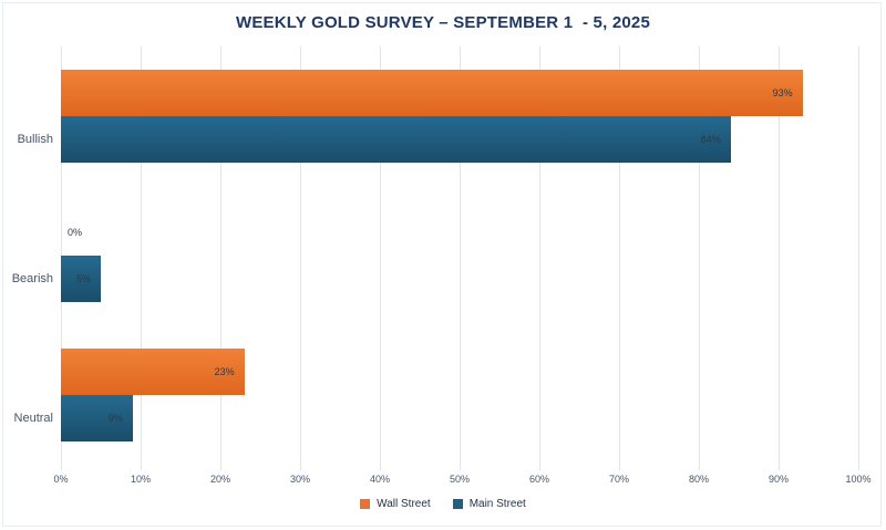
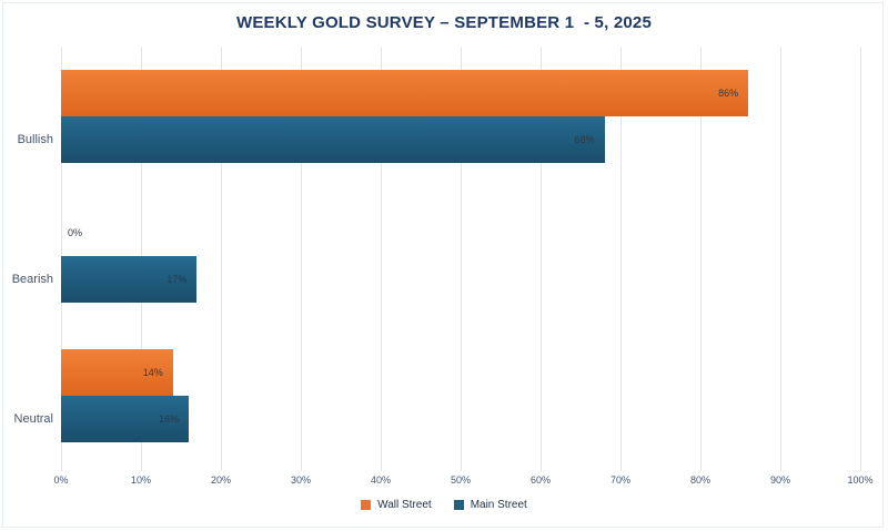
Wall Street/Bullish: 93% -> 86%
Main Street/Bullish: 84% -> 68%
Main Street/Bearish: 5% -> 17%
Wall Street/Neutral: 23% -> 14%
Main Street/Neutral: 9% -> 16%
